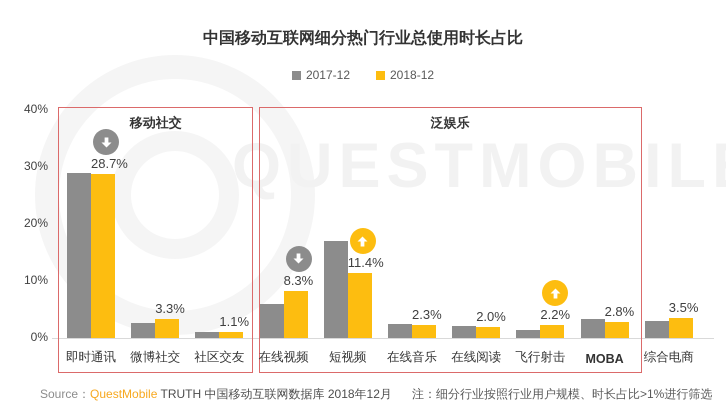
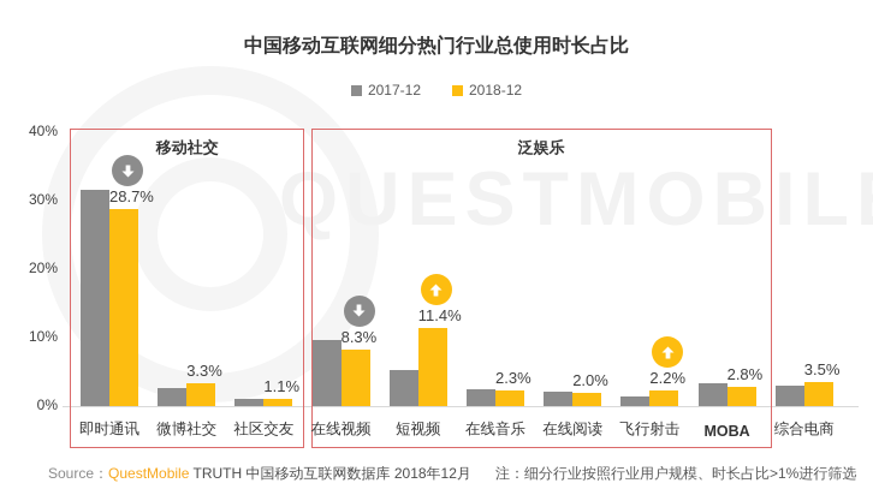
2017-12/即时通讯: 29% -> 32%
2017-12/在线视频: 6% -> 10%
2017-12/短视频: 17% -> 5%
